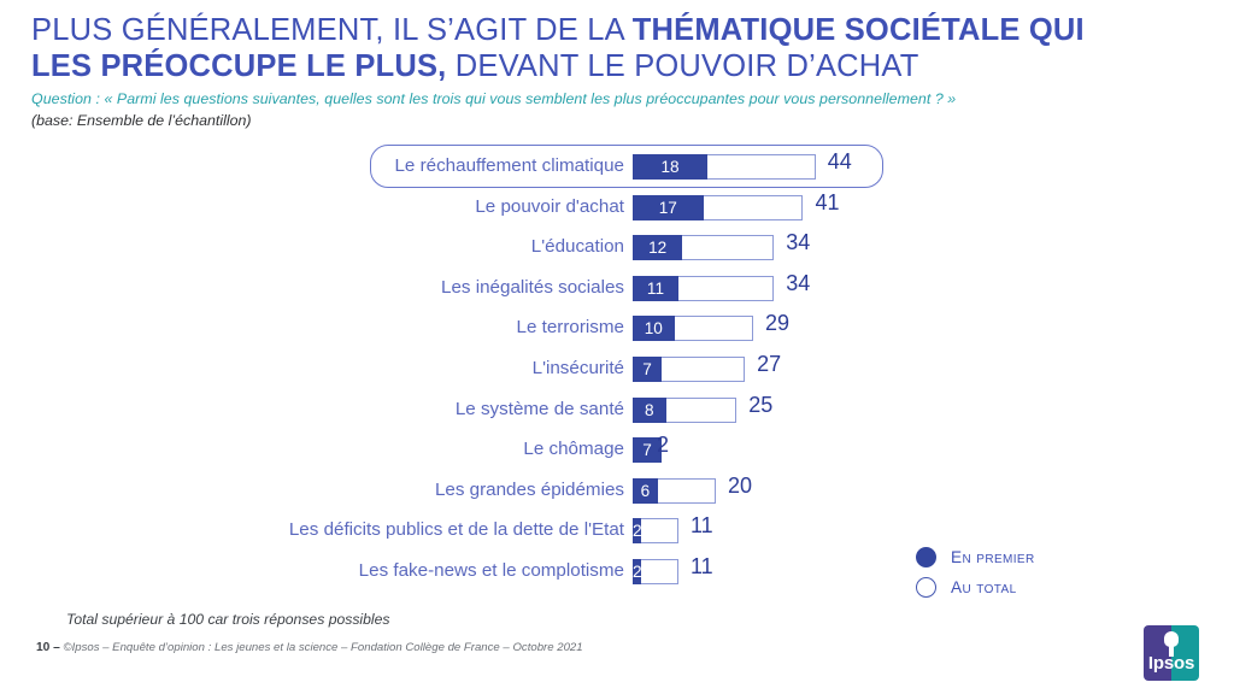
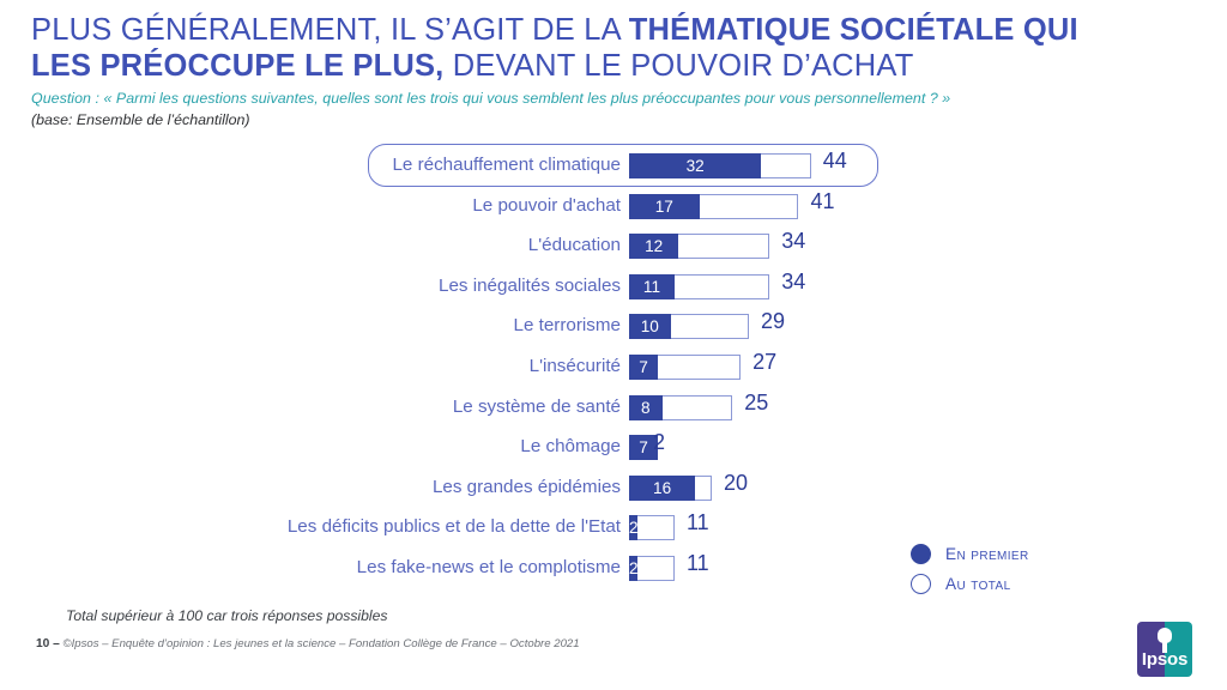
En premier/Le réchauffement climatique: 18 -> 32
En premier/Les grandes épidémies: 6 -> 16
